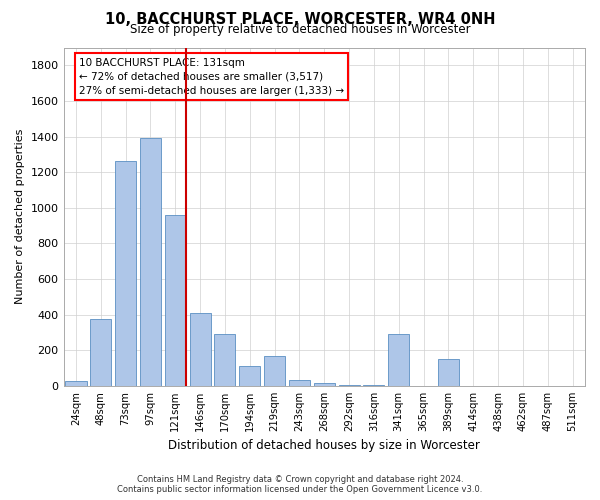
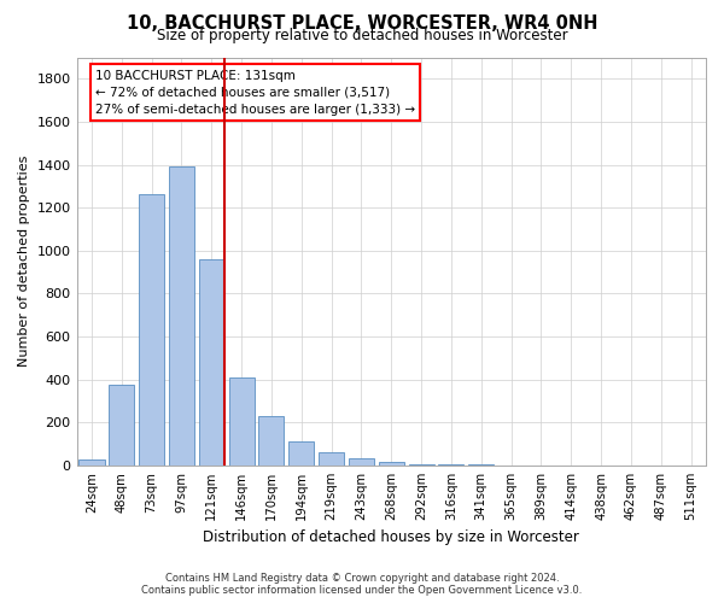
170sqm: 290 -> 230
219sqm: 170 -> 60
341sqm: 290 -> 0
389sqm: 150 -> 0
